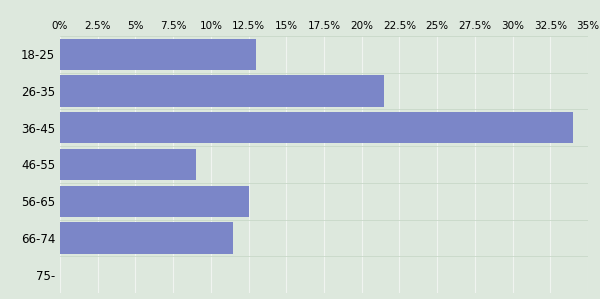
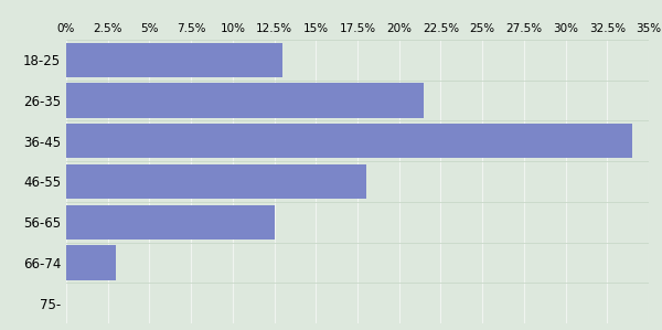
46-55: 9.0% -> 18.0%
66-74: 11.5% -> 3.0%
